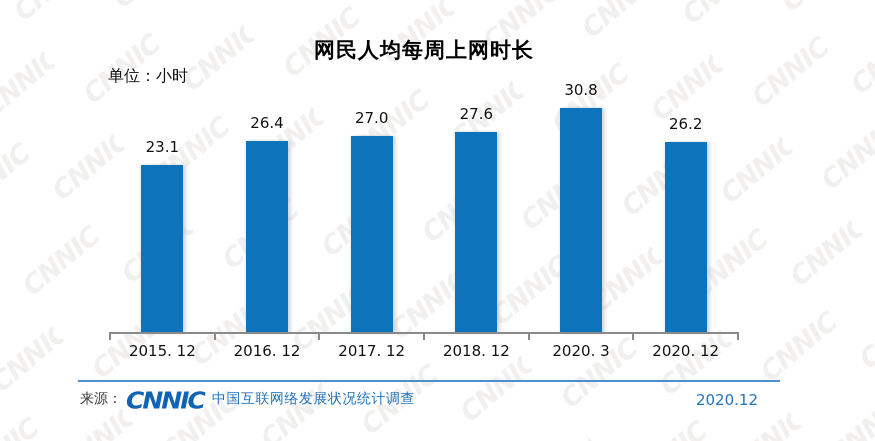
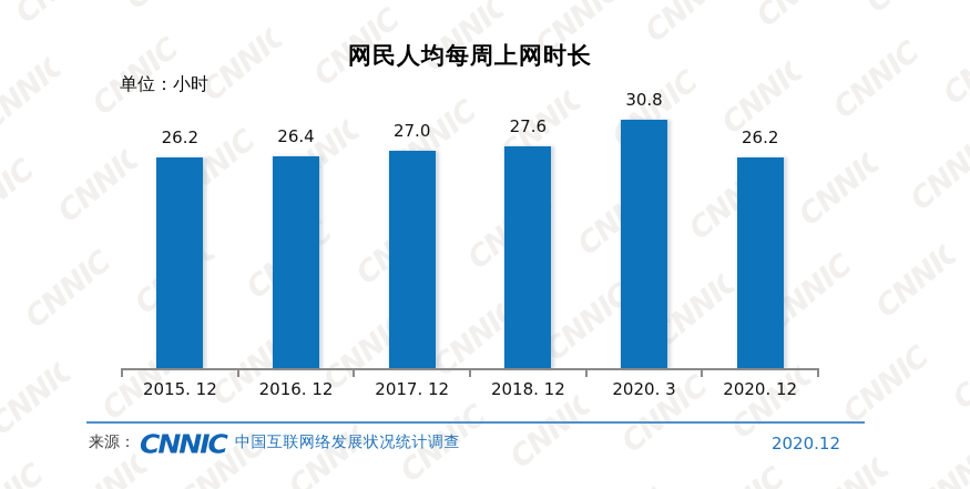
2015. 12: 23.1 -> 26.2
